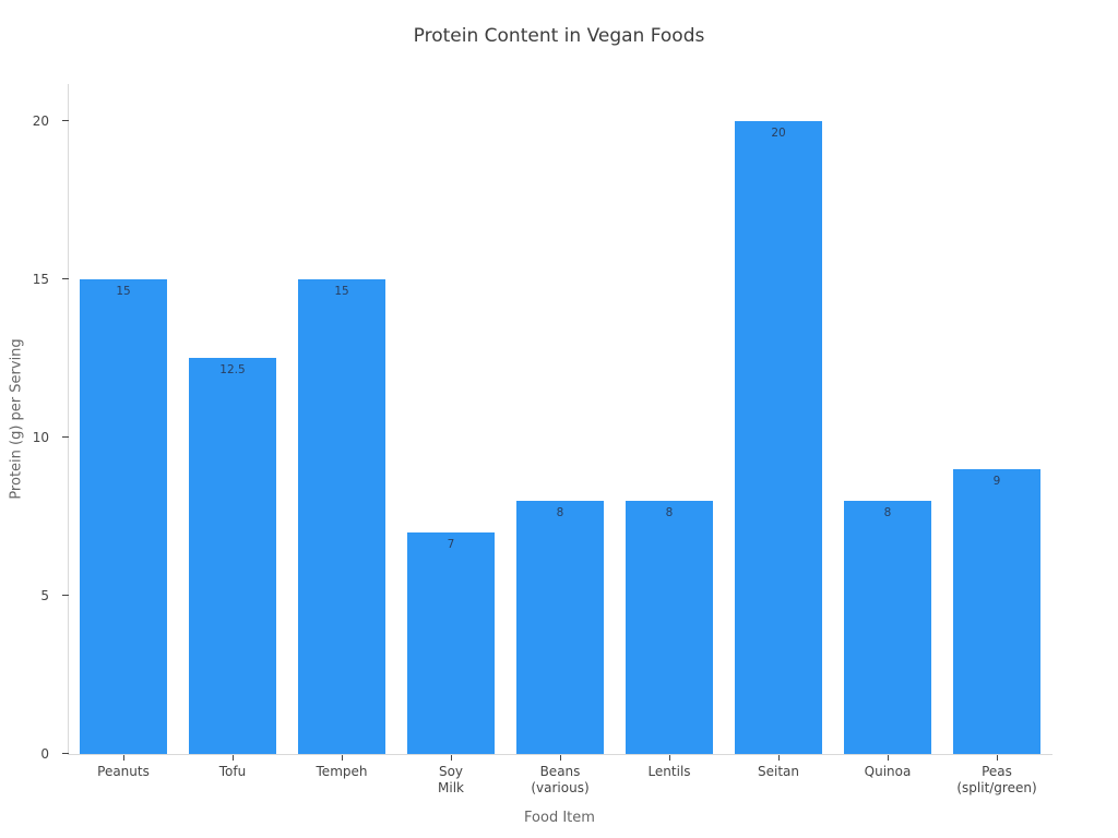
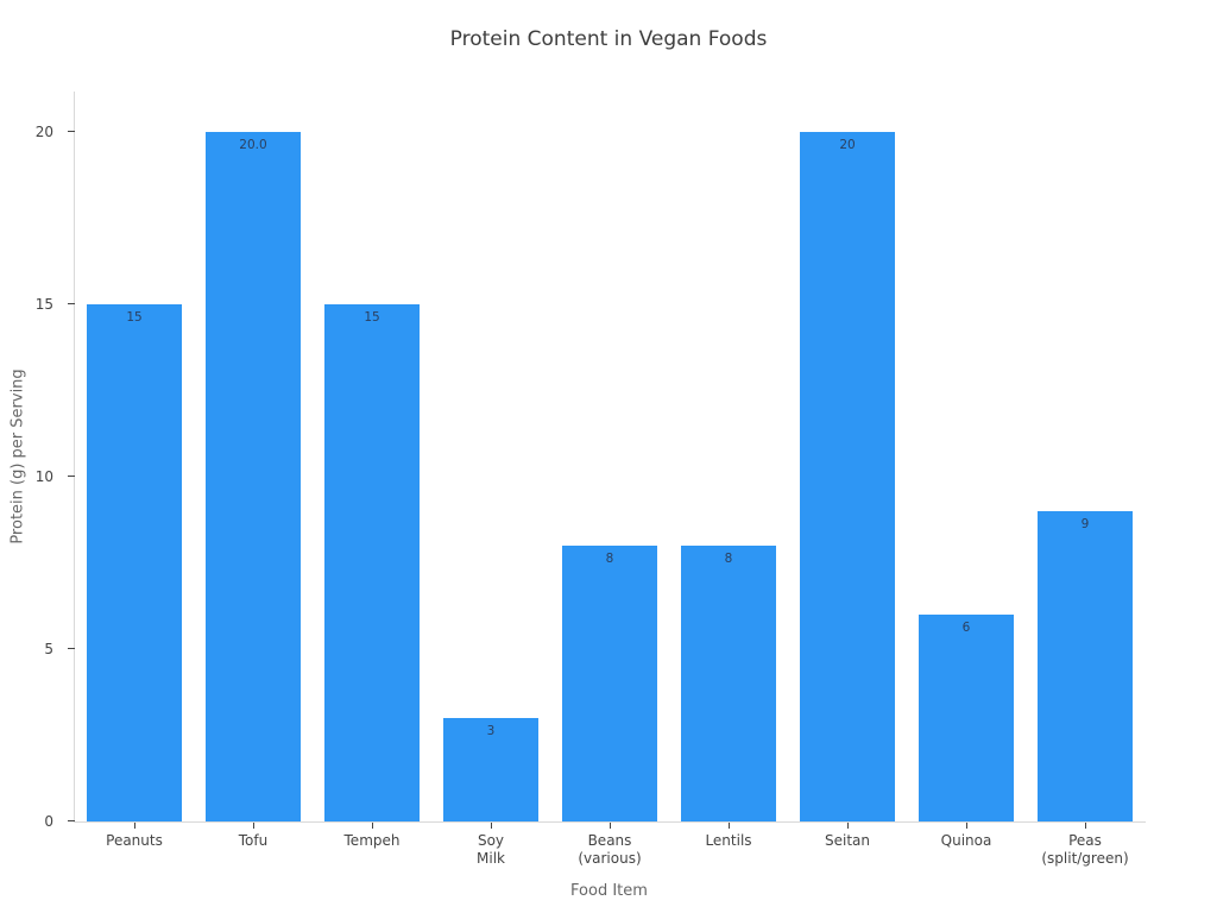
Tofu: 12.5 -> 20.0
Soy Milk: 7 -> 3
Quinoa: 8 -> 6
